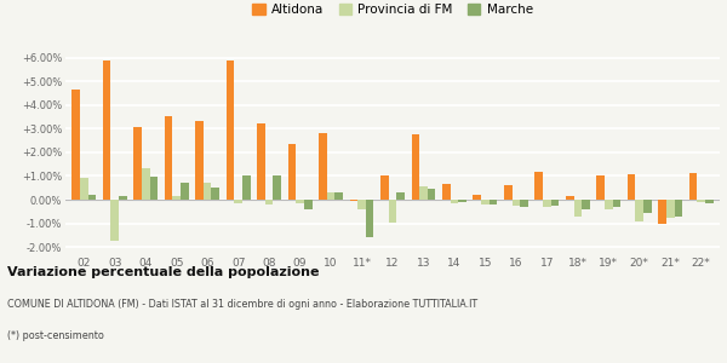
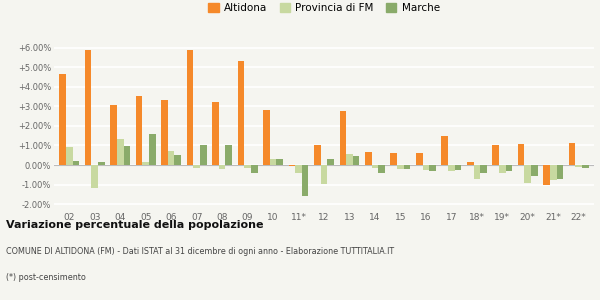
Provincia di FM/03: -1.8% -> -1.2%
Marche/05: 0.7% -> 1.6%
Altidona/09: 2.4% -> 5.3%
Marche/14: -0.1% -> -0.4%
Altidona/15: 0.2% -> 0.6%
Altidona/17: 1.2% -> 1.5%
